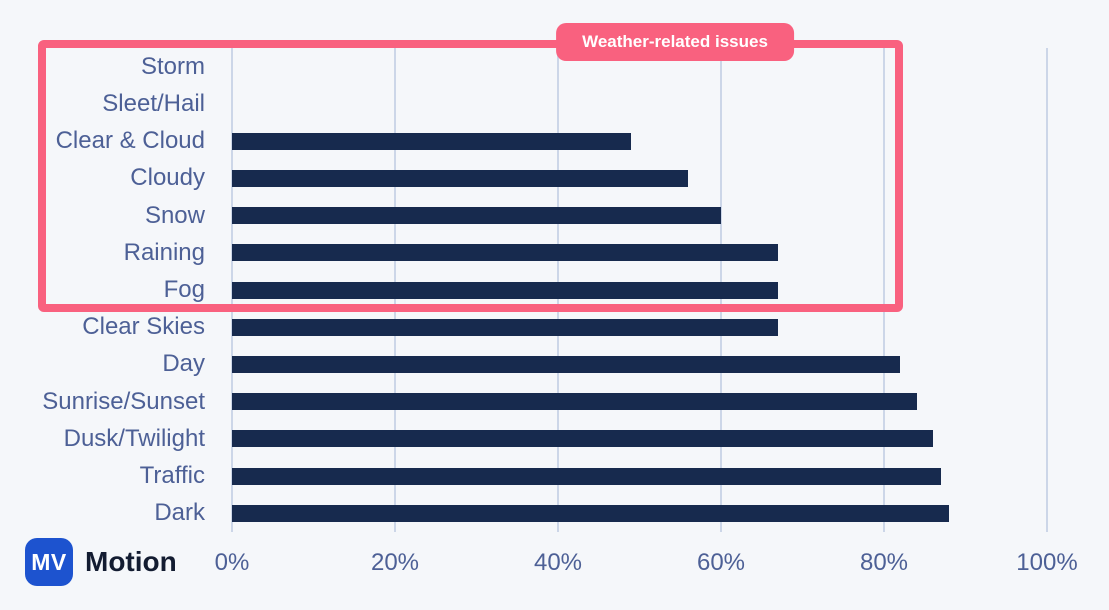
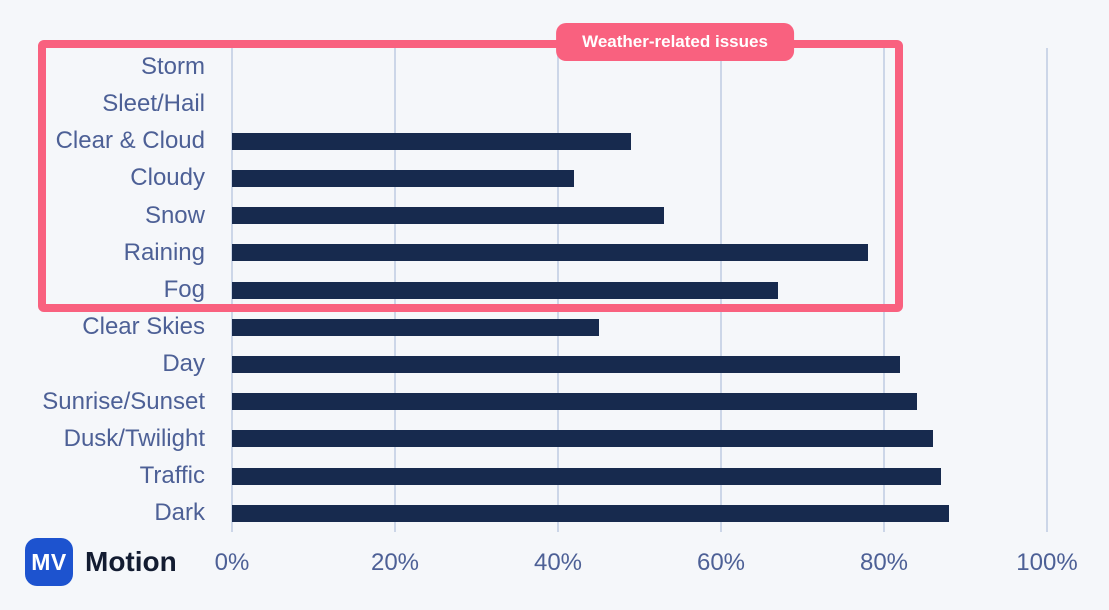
Cloudy: 56% -> 42%
Snow: 60% -> 53%
Raining: 67% -> 78%
Clear Skies: 67% -> 45%
